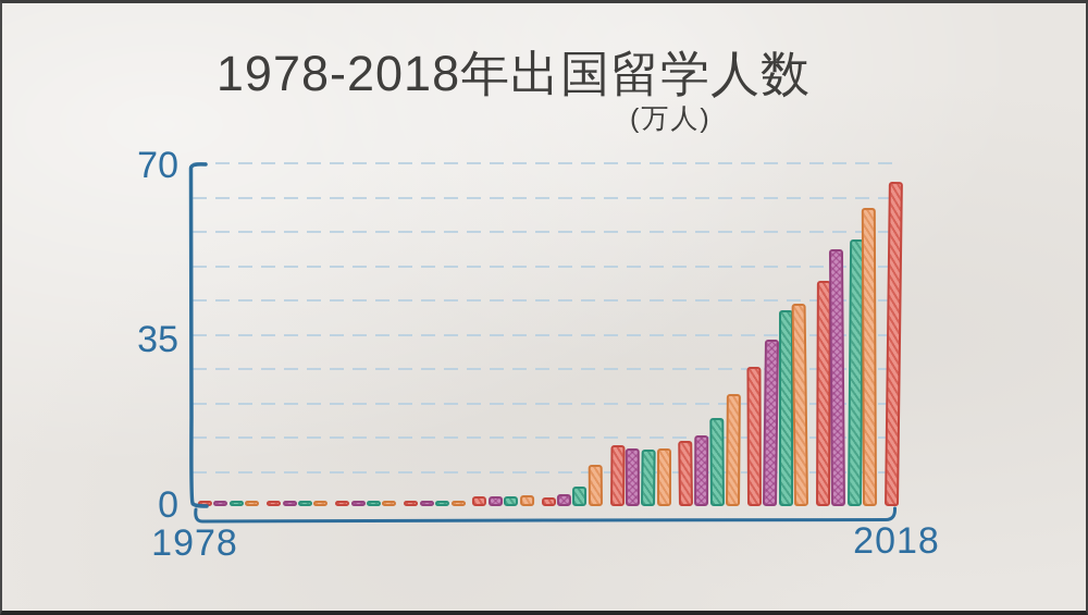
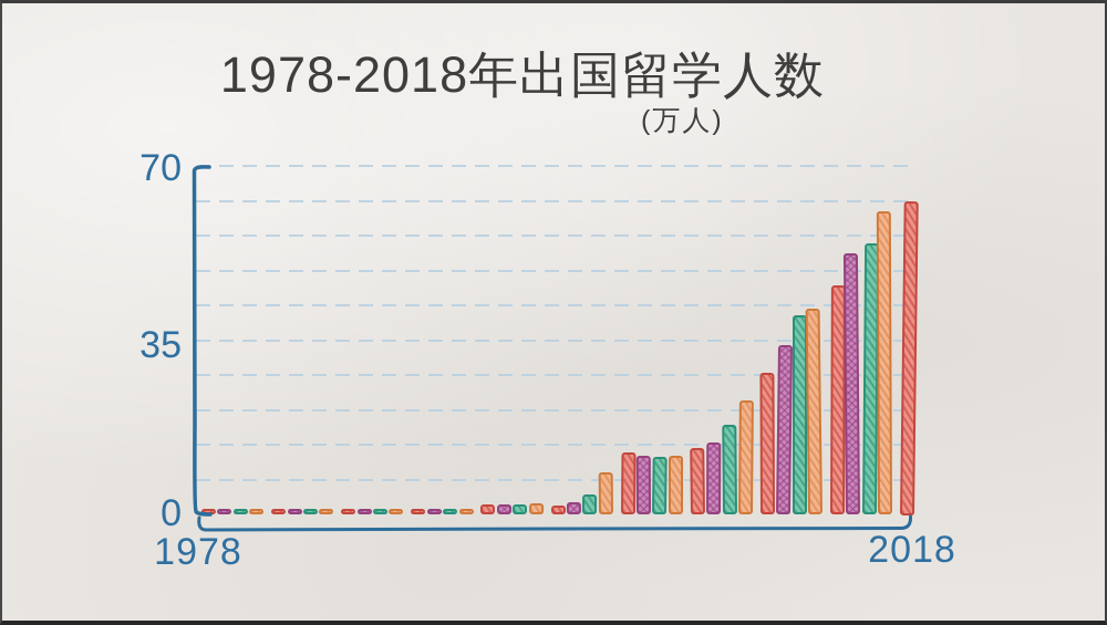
2018: 66 -> 63
